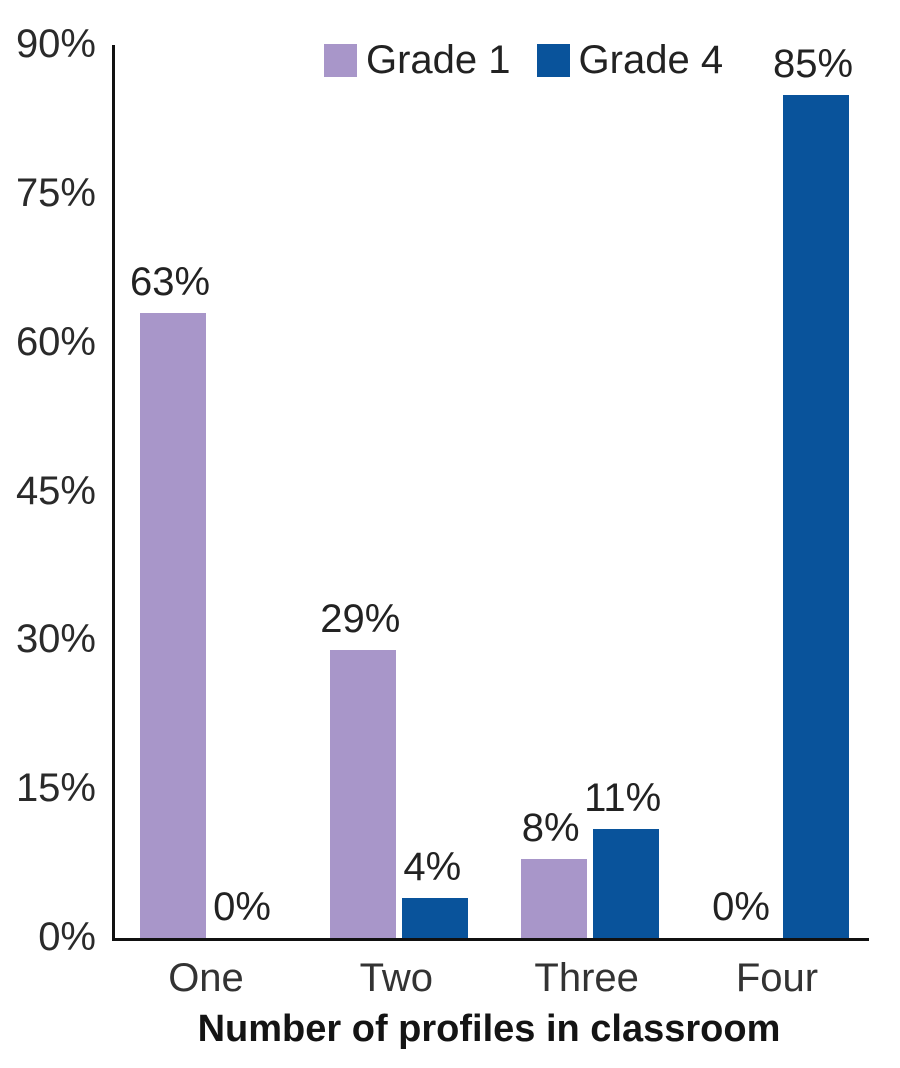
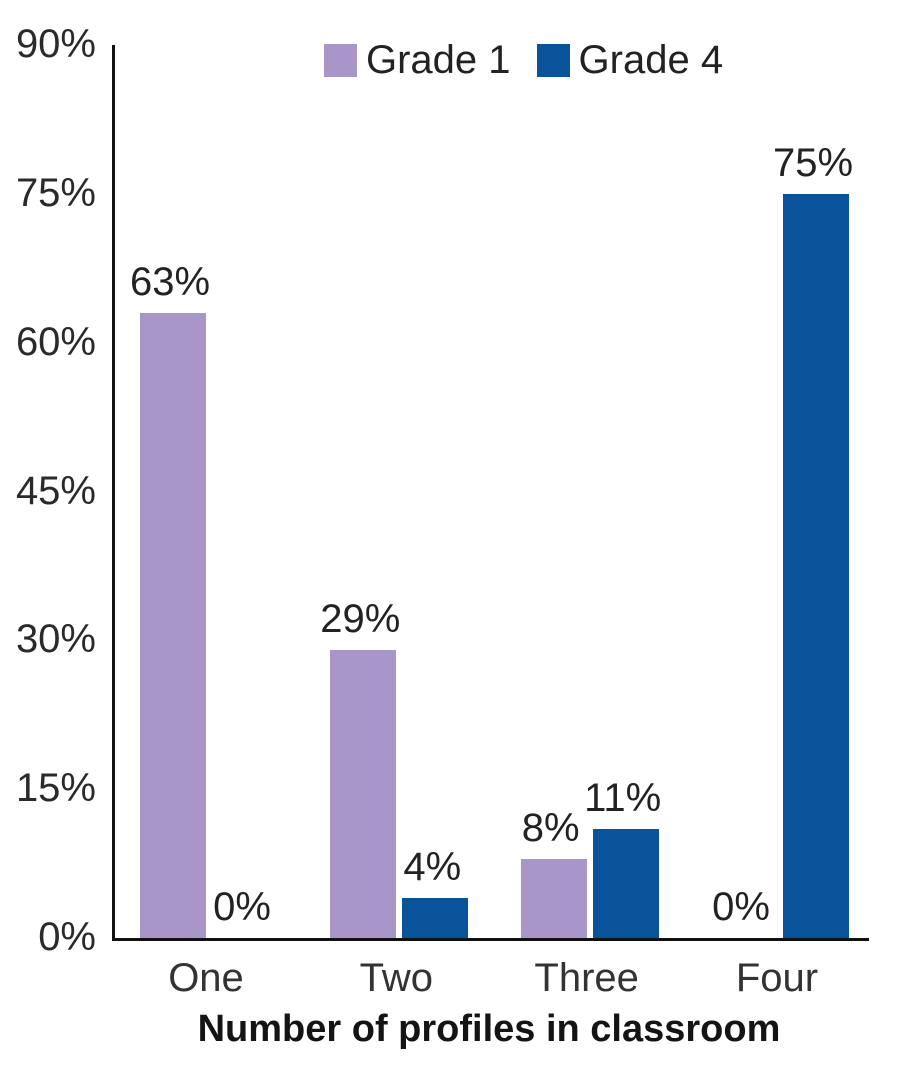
Grade 4/Four: 85% -> 75%
